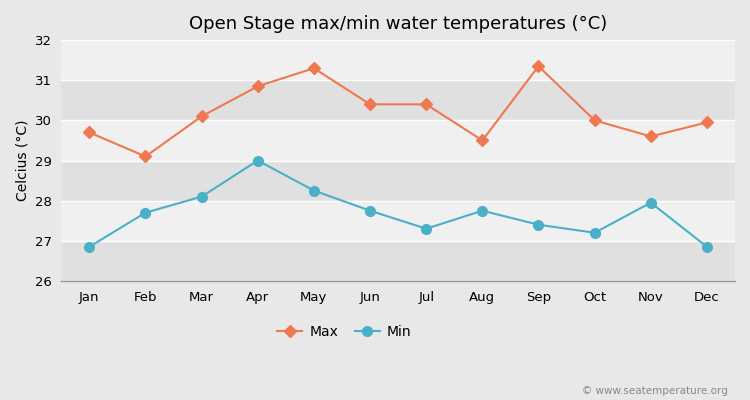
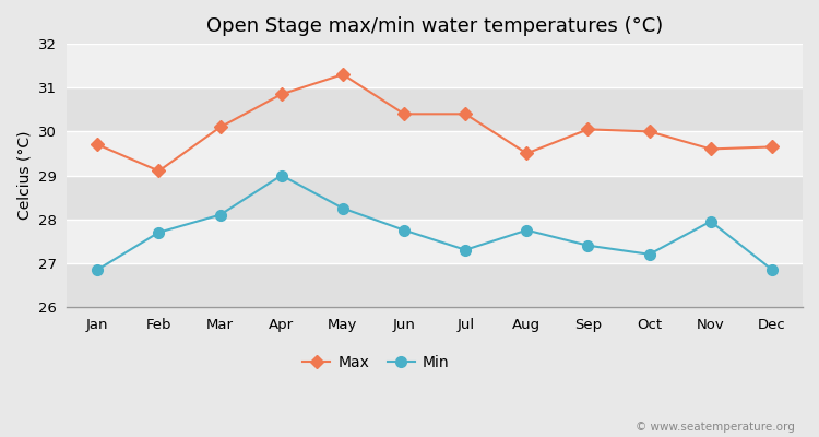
Max/Sep: 31.35 -> 30.05
Max/Dec: 29.95 -> 29.65
